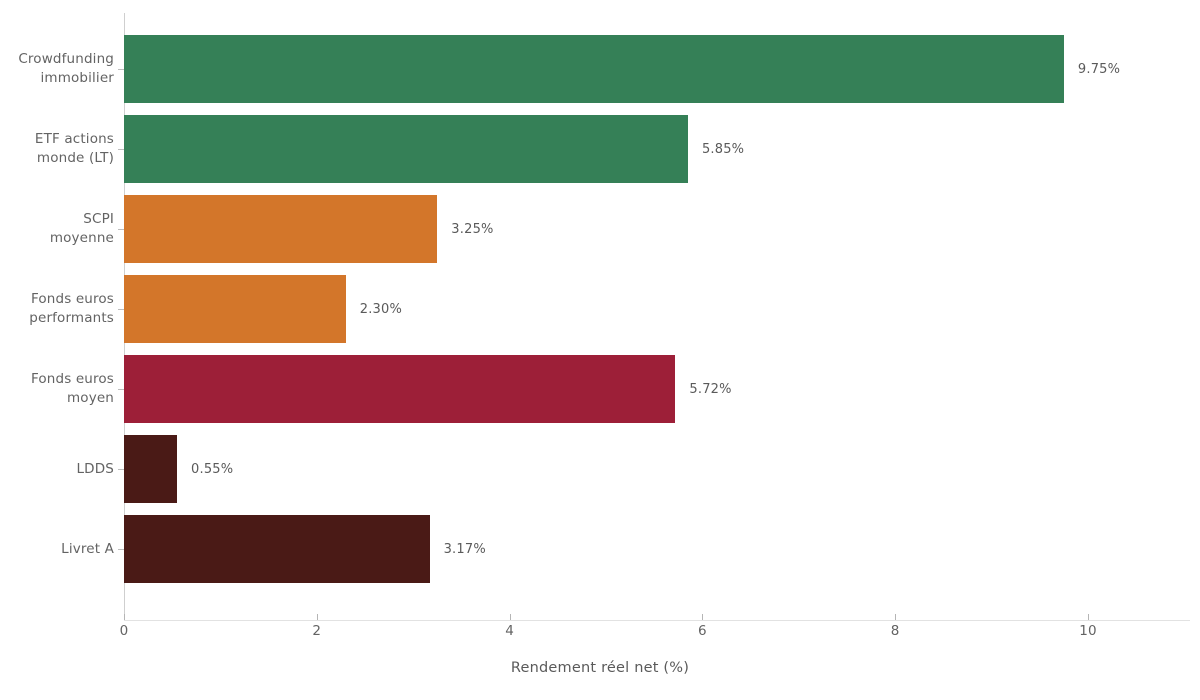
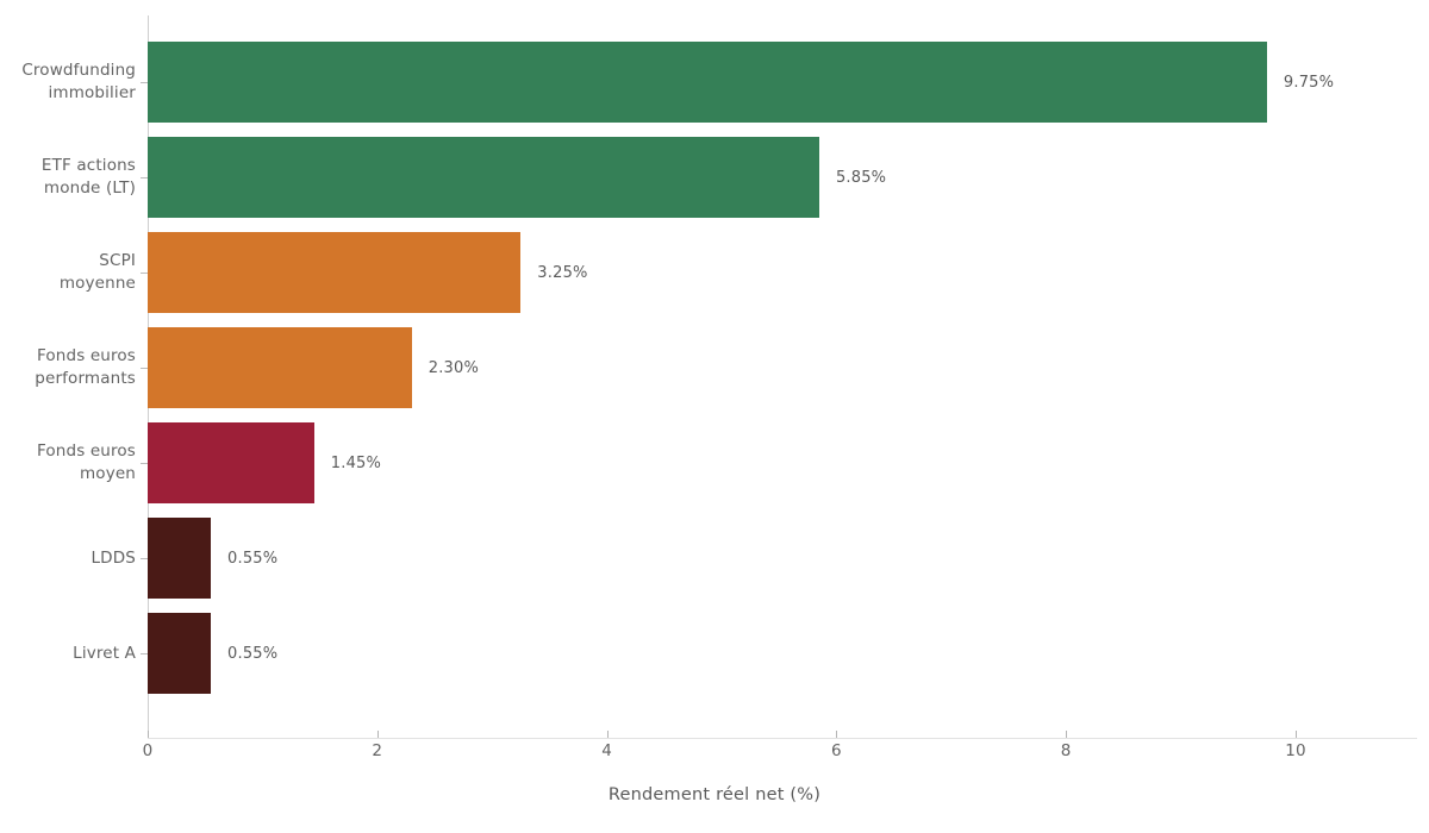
Fonds euros moyen: 5.72% -> 1.45%
Livret A: 3.17% -> 0.55%
